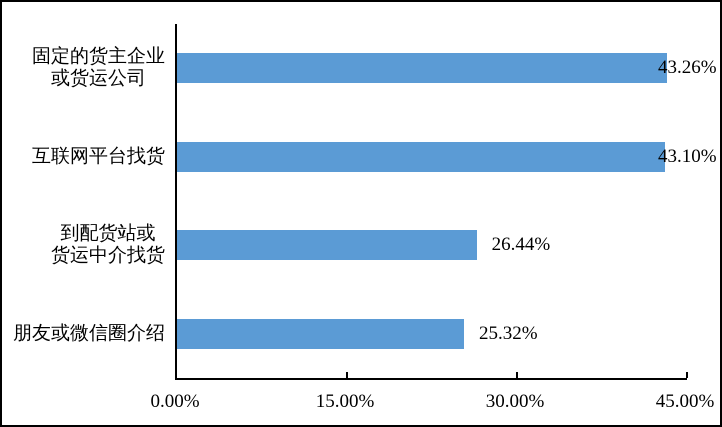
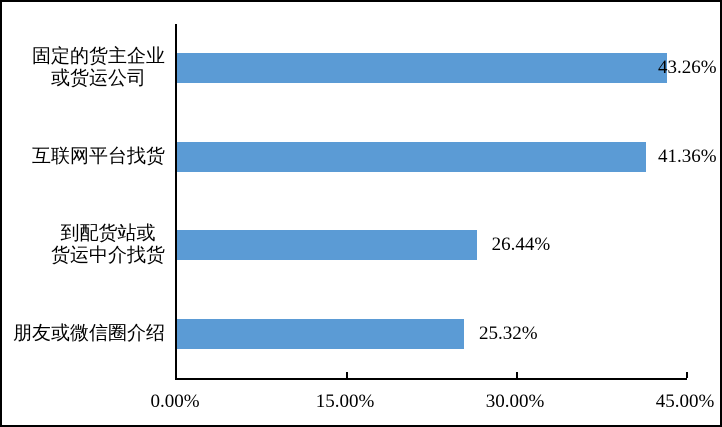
互联网平台找货: 43.10% -> 41.36%
